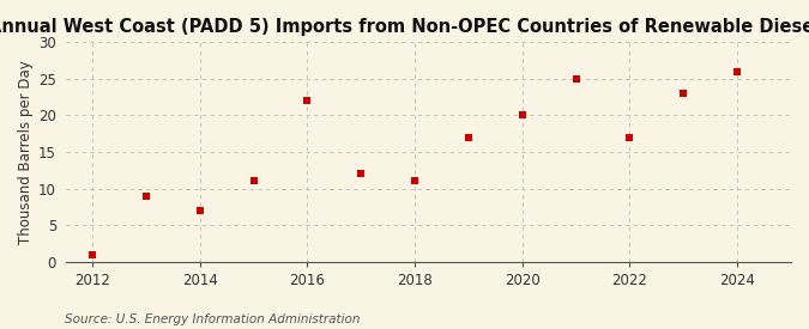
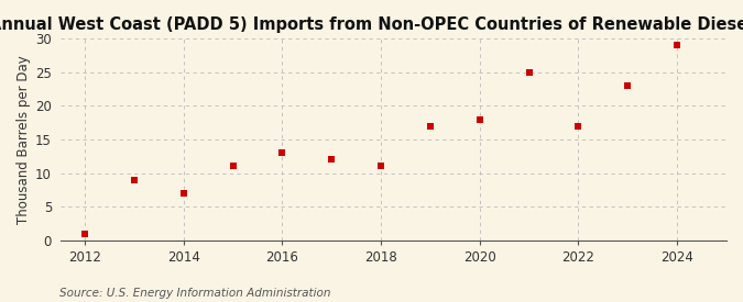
2016: 22 -> 13
2020: 20 -> 18
2024: 26 -> 29
